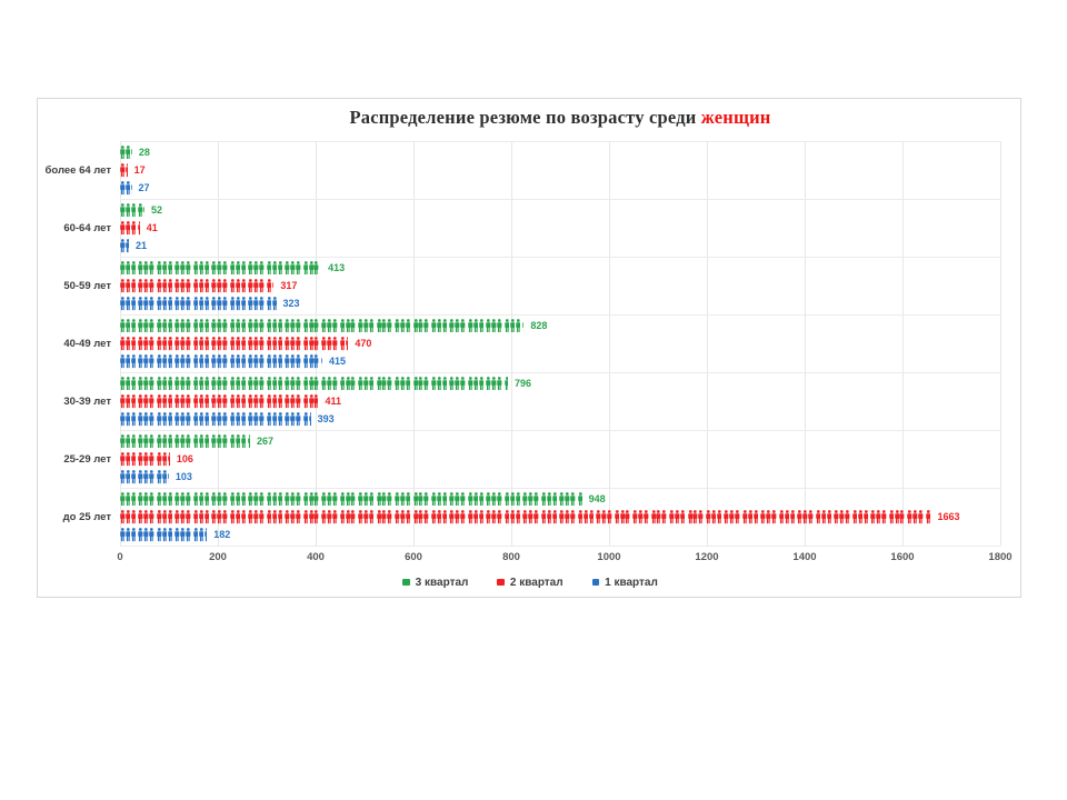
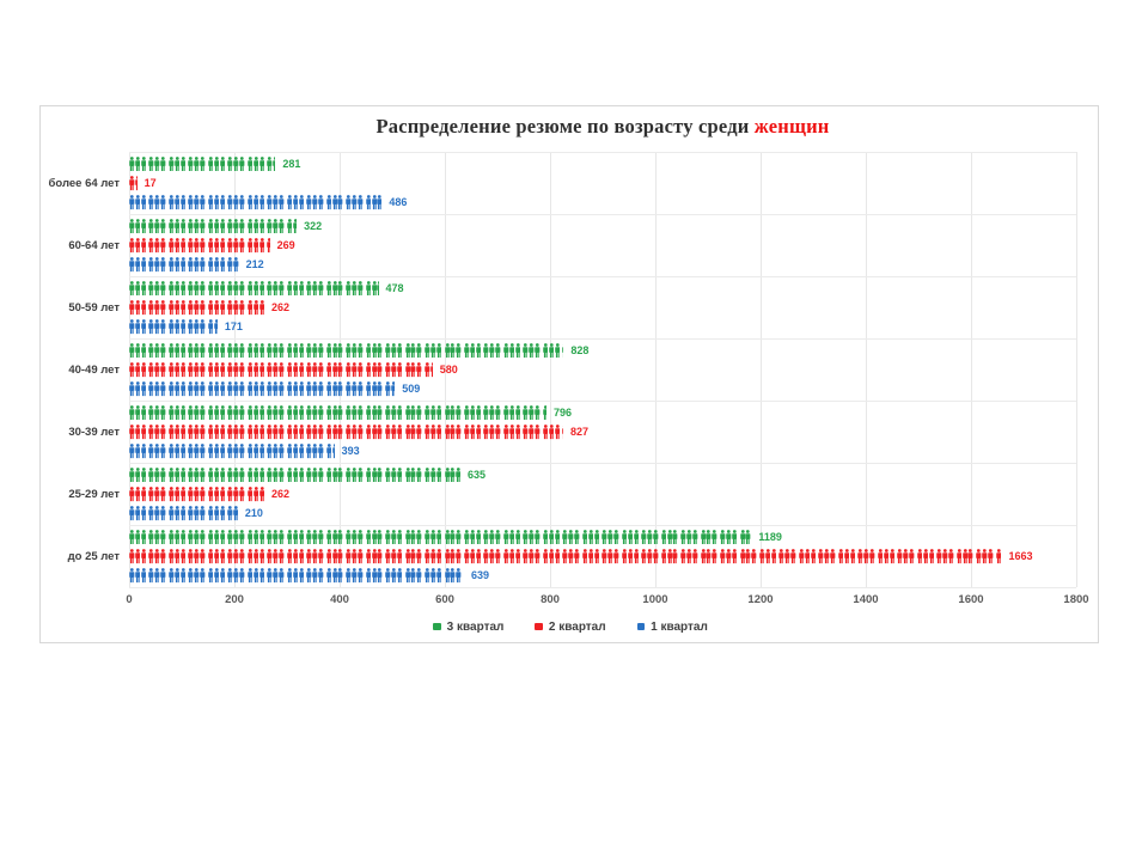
3 квартал/более 64 лет: 28 -> 281
1 квартал/более 64 лет: 27 -> 486
3 квартал/60-64 лет: 52 -> 322
2 квартал/60-64 лет: 41 -> 269
1 квартал/60-64 лет: 21 -> 212
3 квартал/50-59 лет: 413 -> 478
2 квартал/50-59 лет: 317 -> 262
1 квартал/50-59 лет: 323 -> 171
2 квартал/40-49 лет: 470 -> 580
1 квартал/40-49 лет: 415 -> 509
2 квартал/30-39 лет: 411 -> 827
3 квартал/25-29 лет: 267 -> 635
2 квартал/25-29 лет: 106 -> 262
1 квартал/25-29 лет: 103 -> 210
3 квартал/до 25 лет: 948 -> 1189
1 квартал/до 25 лет: 182 -> 639
